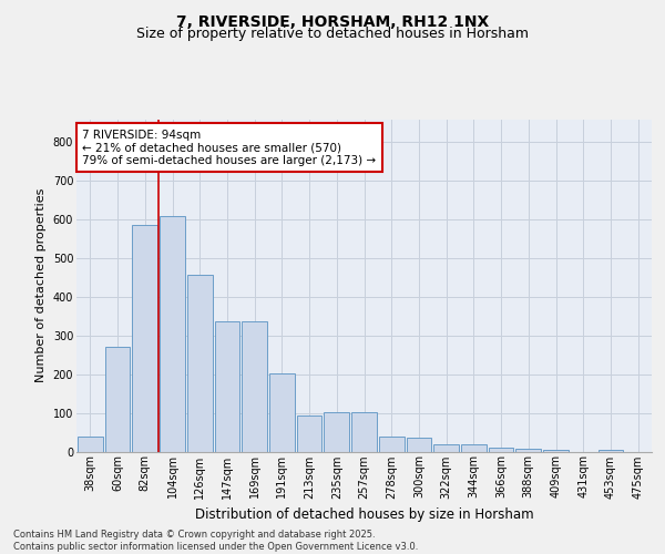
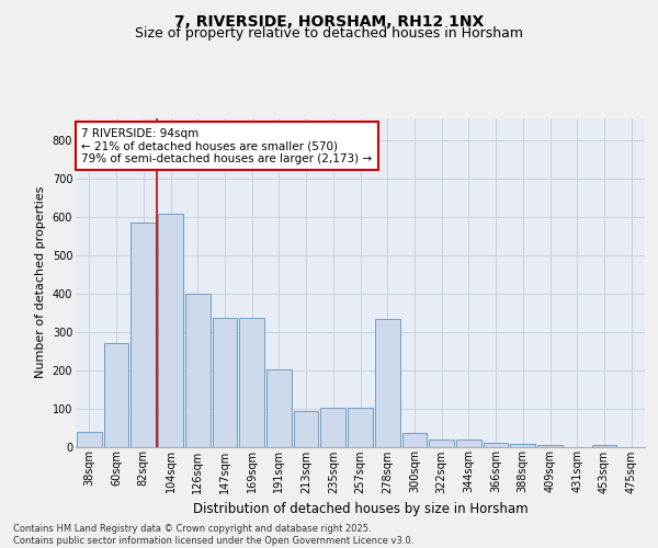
126sqm: 457 -> 400
278sqm: 40 -> 335
